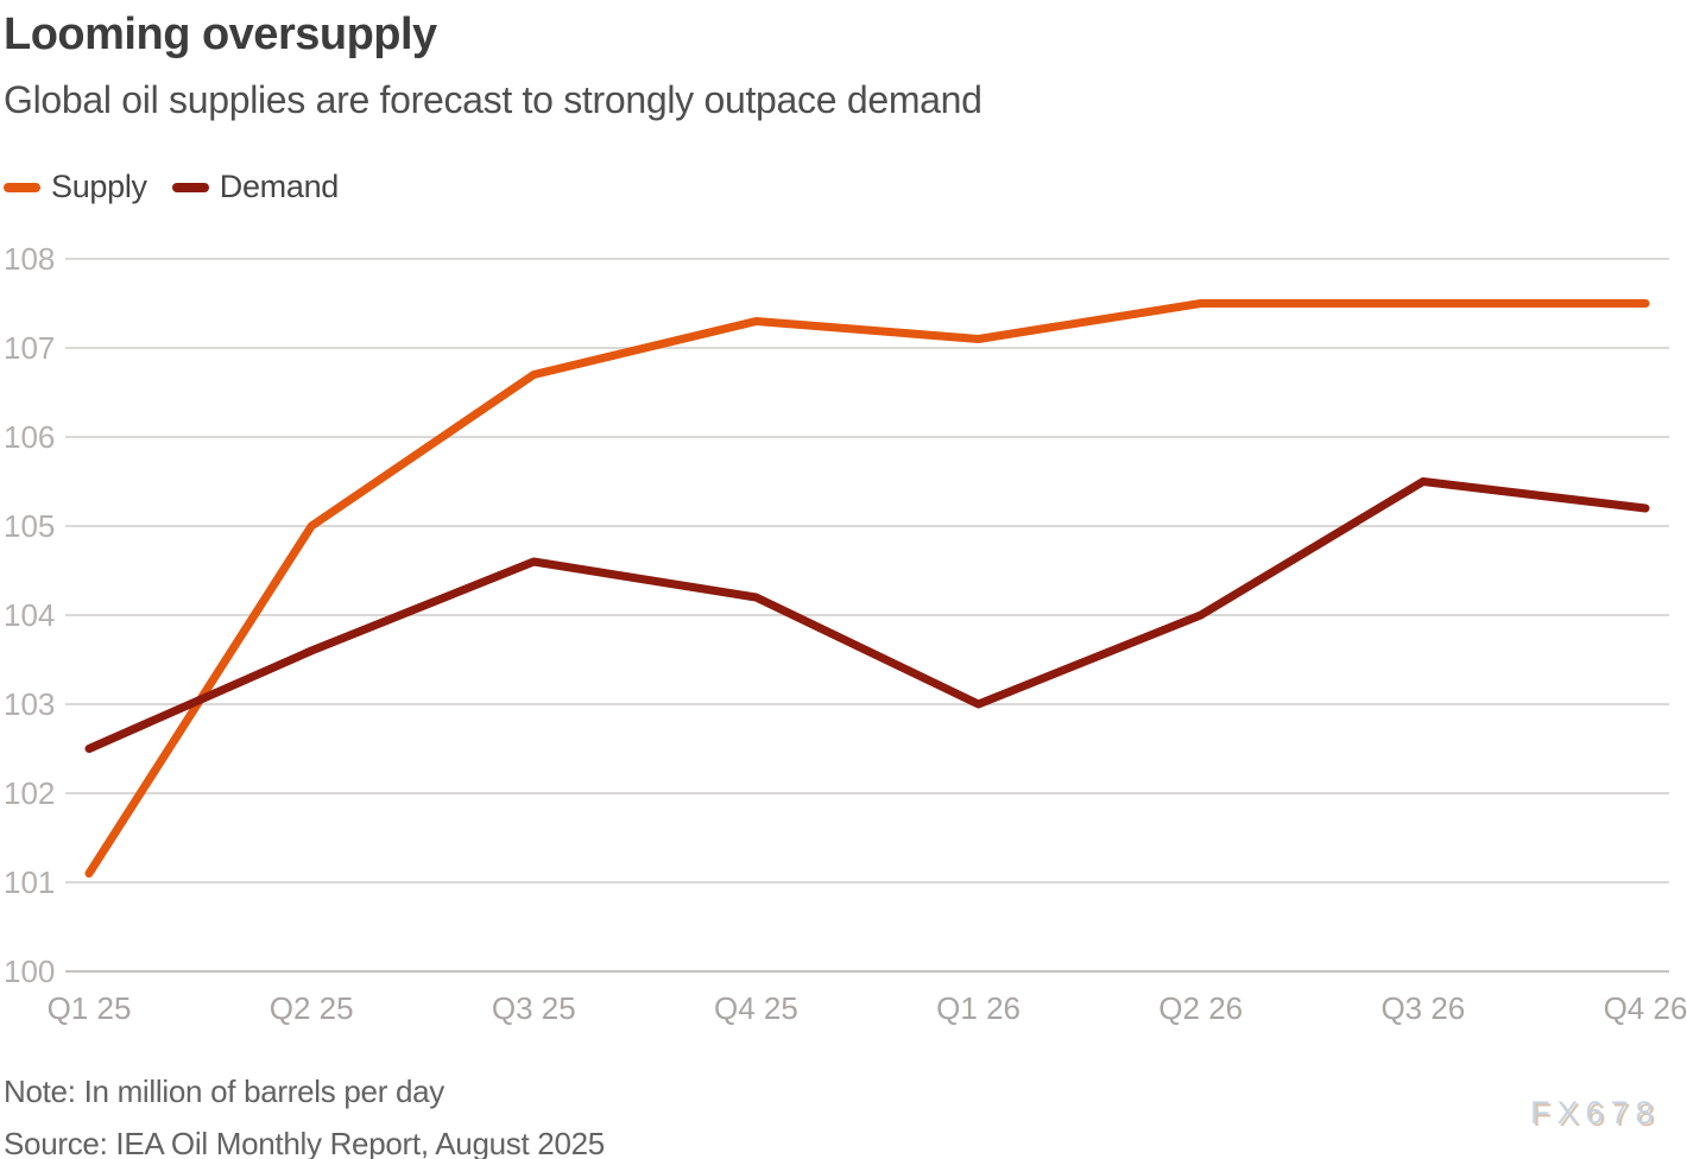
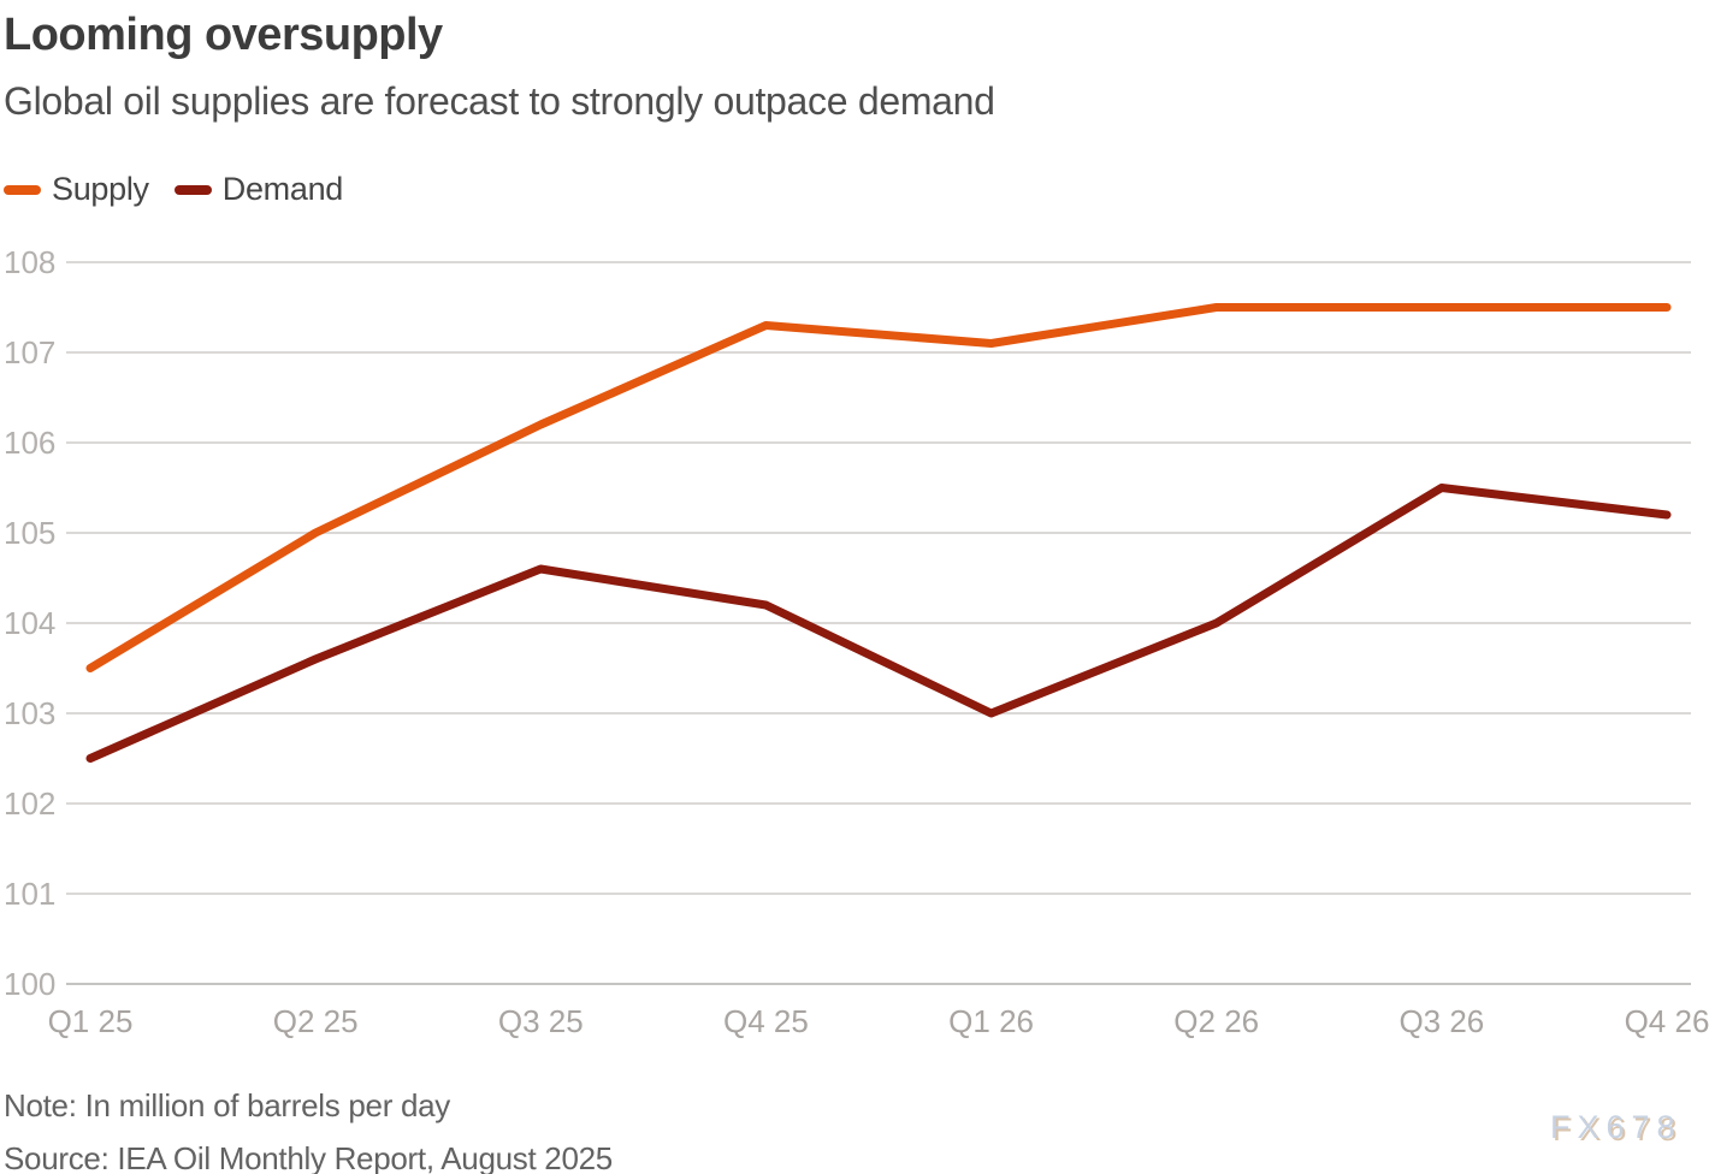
Supply/Q1 25: 101.1 -> 103.5
Supply/Q3 25: 106.7 -> 106.2
